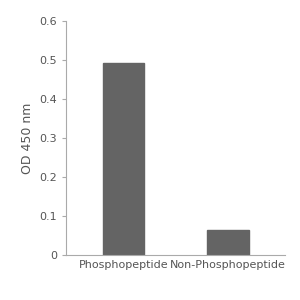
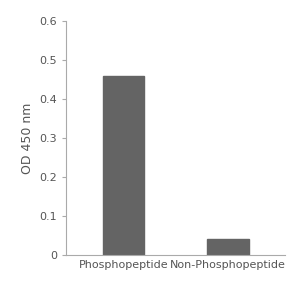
Phosphopeptide: 0.492 -> 0.460
Non-Phosphopeptide: 0.063 -> 0.040
